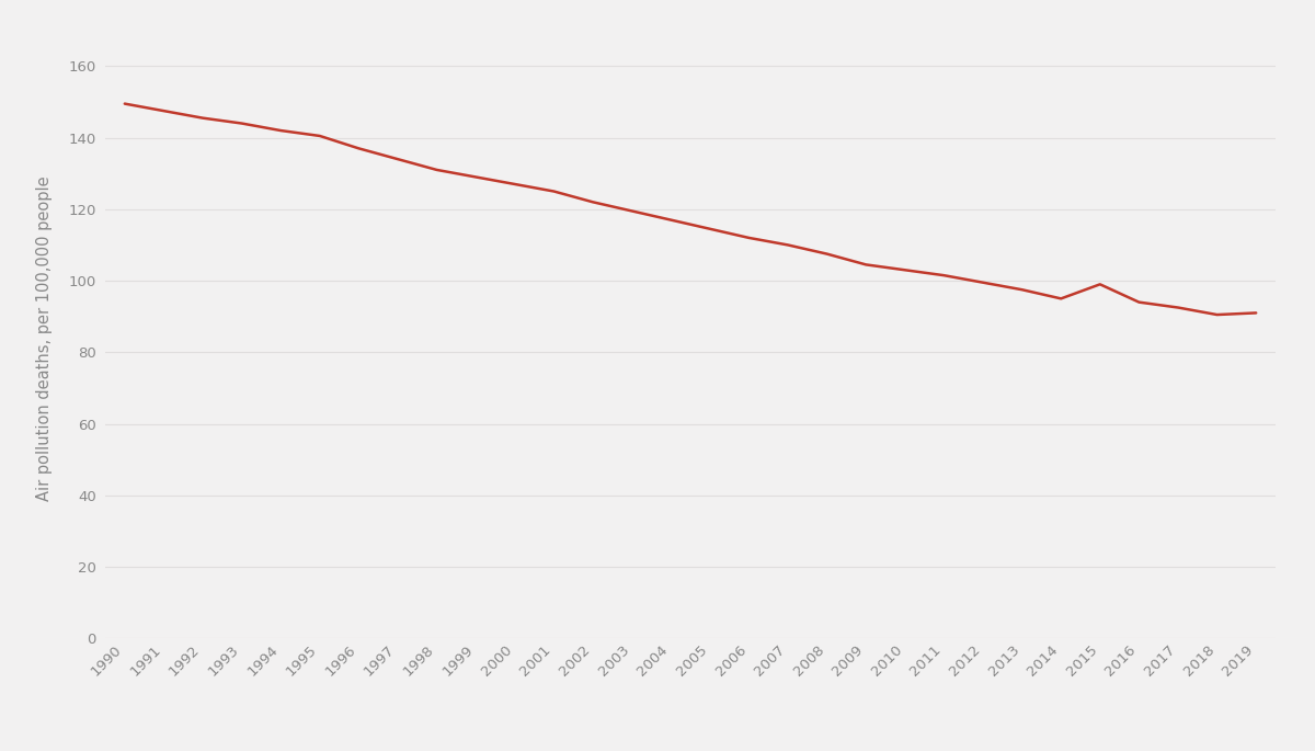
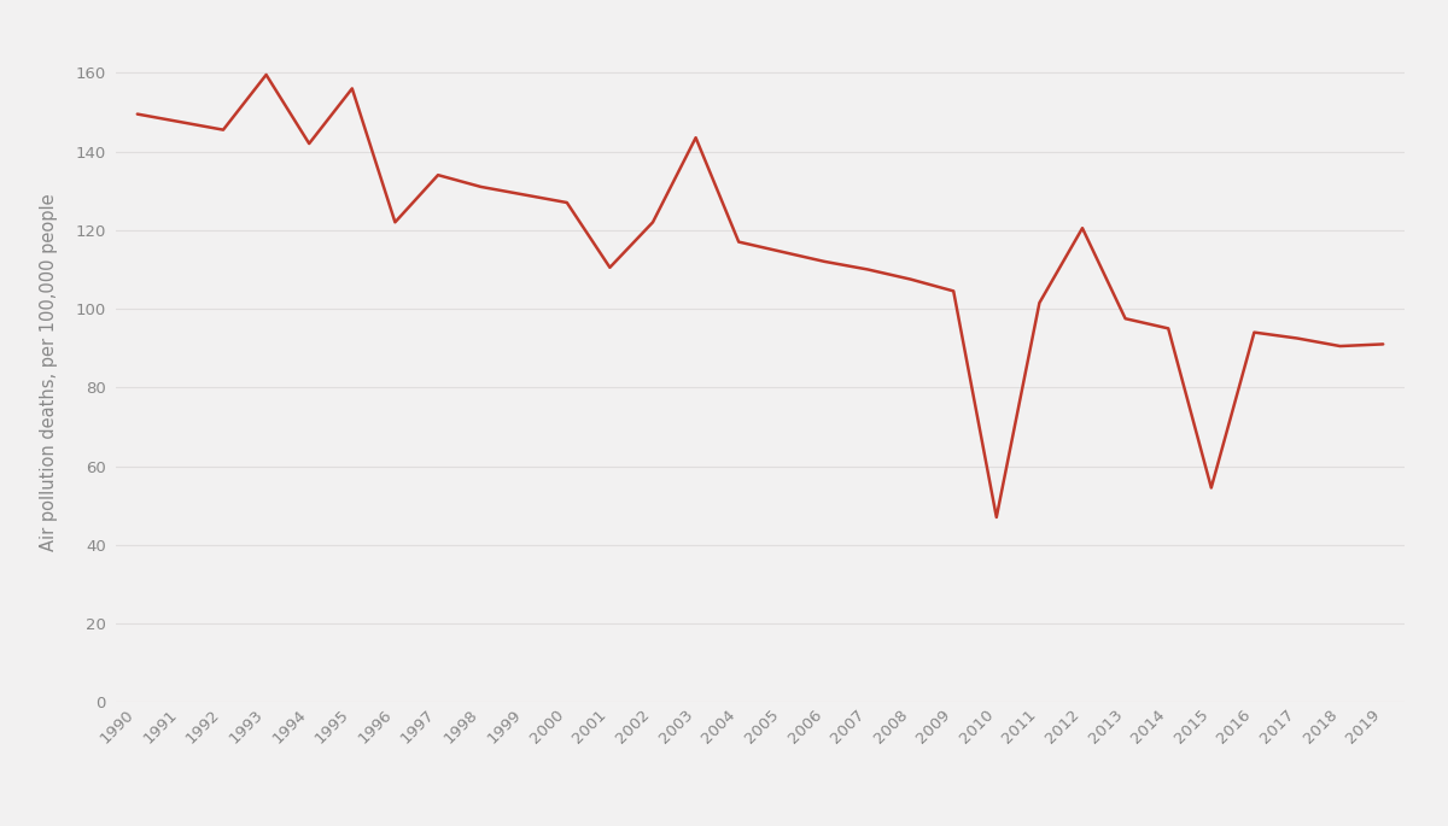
1993: 144.0 -> 159.5
1995: 140.5 -> 156.0
1996: 137.0 -> 122.0
2001: 125.0 -> 110.5
2003: 119.5 -> 143.5
2010: 103.0 -> 47.0
2012: 99.5 -> 120.5
2015: 99.0 -> 54.5
